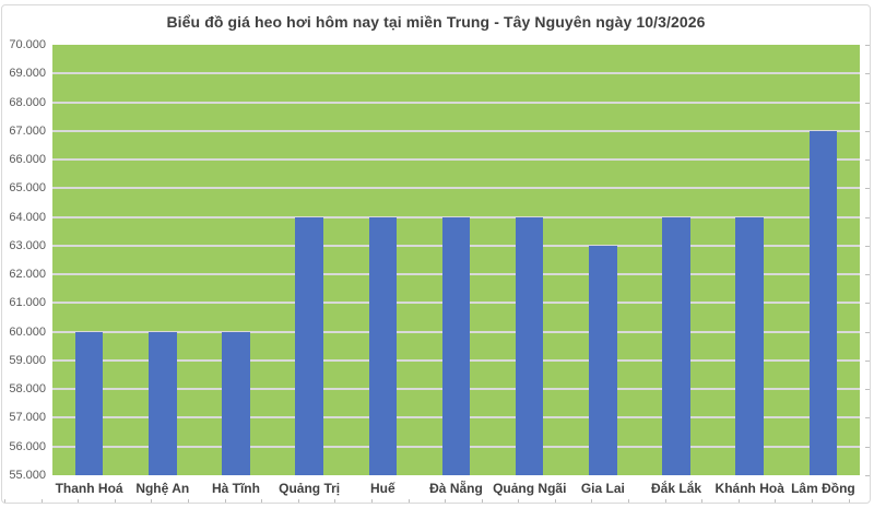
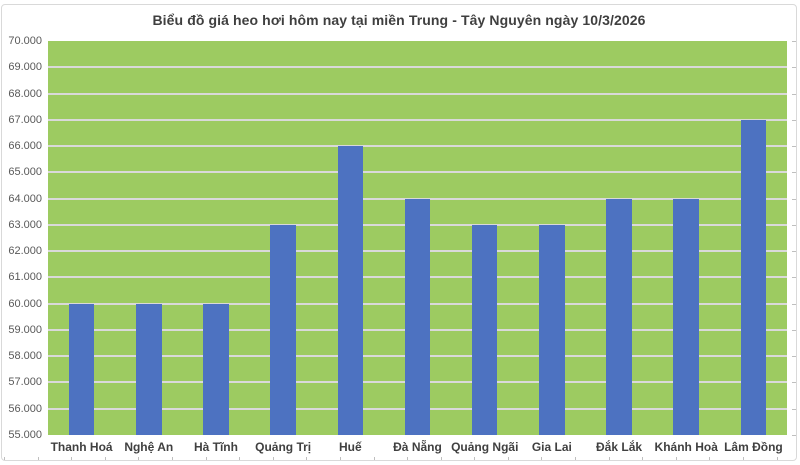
Quảng Trị: 64000 -> 63000
Huế: 64000 -> 66000
Quảng Ngãi: 64000 -> 63000
